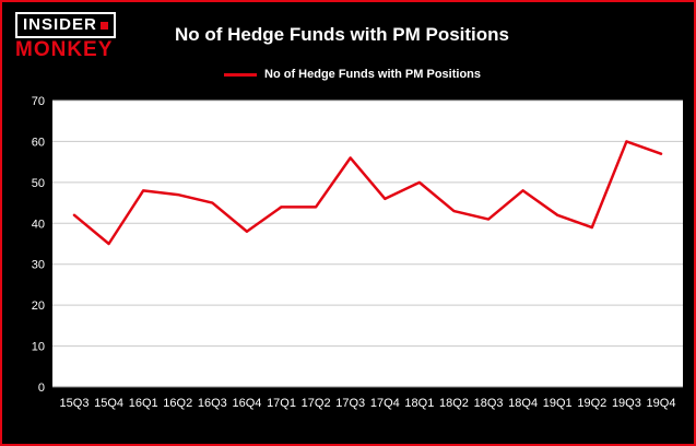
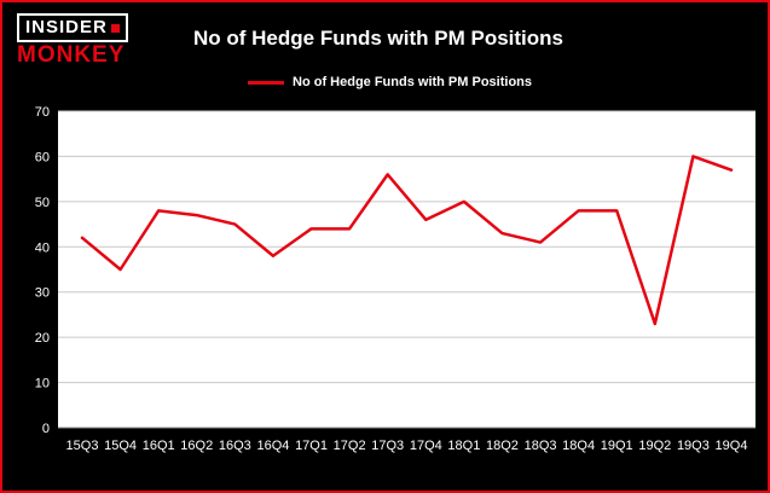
19Q1: 42 -> 48
19Q2: 39 -> 23
